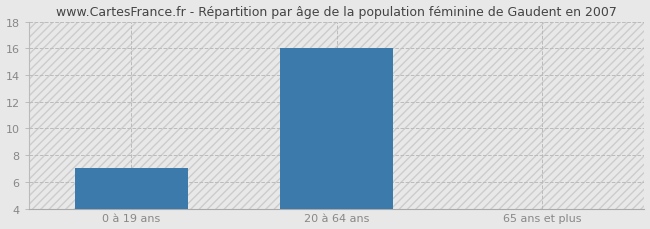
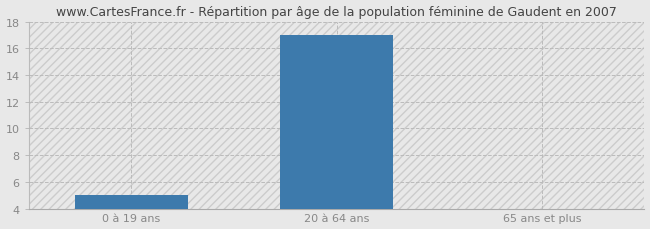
0 à 19 ans: 7 -> 5
20 à 64 ans: 16 -> 17
